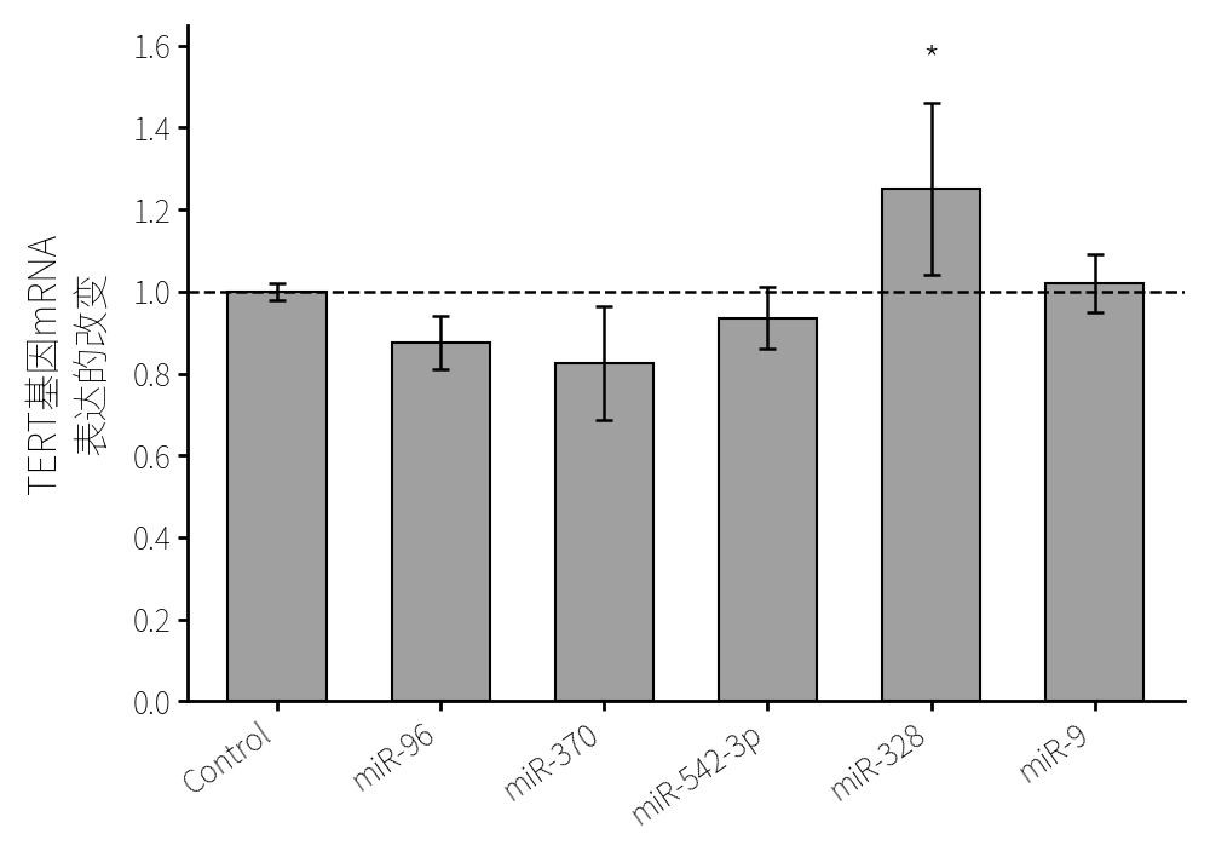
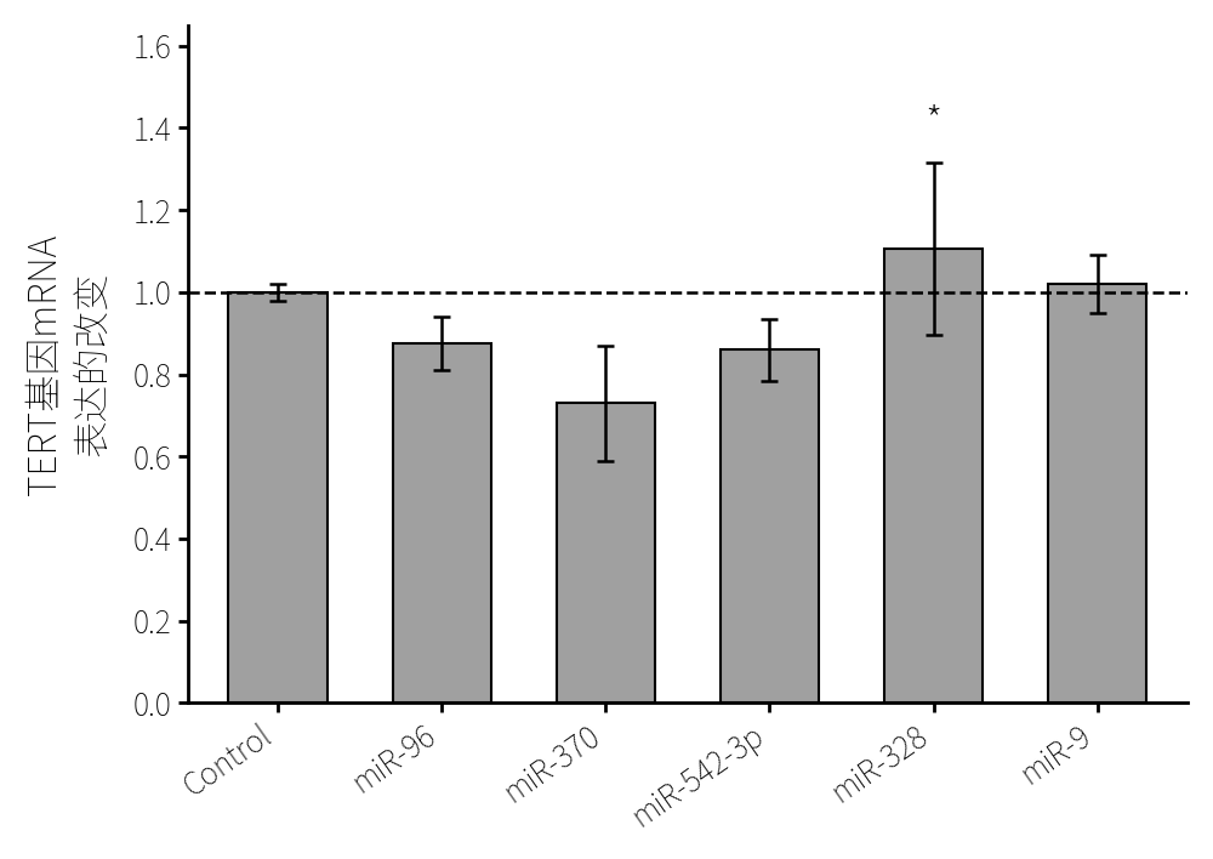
miR-370: 0.825 -> 0.730
miR-542-3p: 0.935 -> 0.860
miR-328: 1.250 -> 1.105
